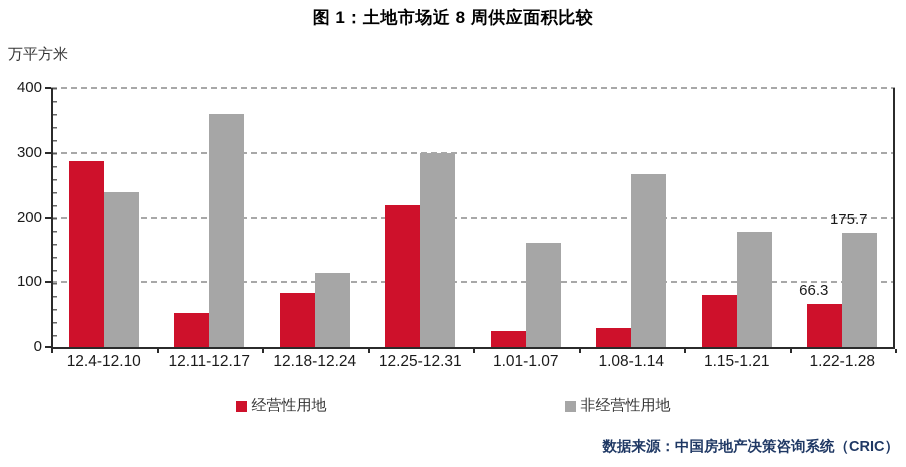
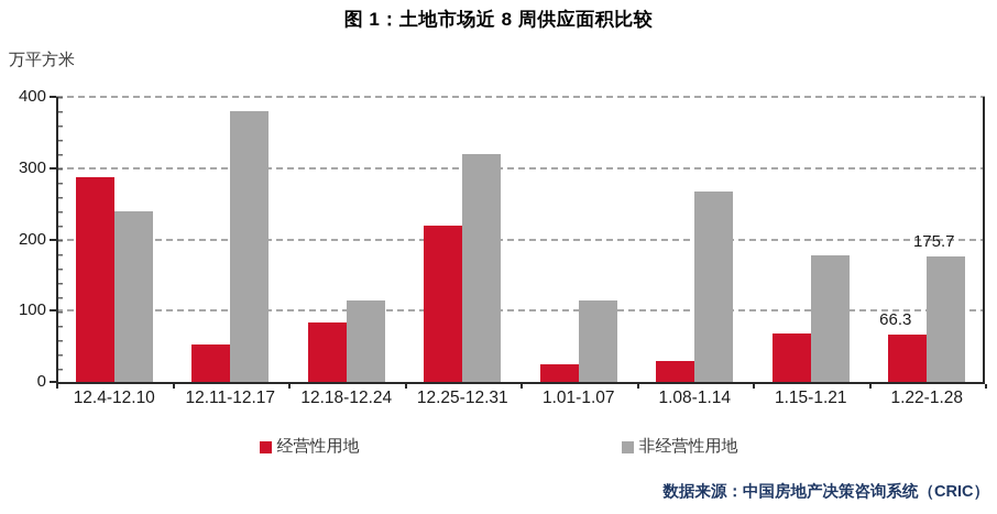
非经营性用地/12.11-12.17: 360 -> 380
非经营性用地/12.25-12.31: 300 -> 320
非经营性用地/1.01-1.07: 160 -> 110
经营性用地/1.15-1.21: 80 -> 70
